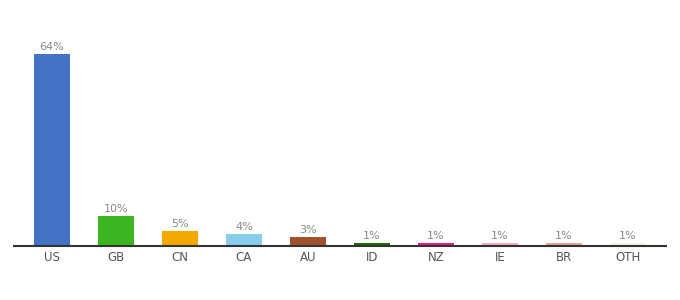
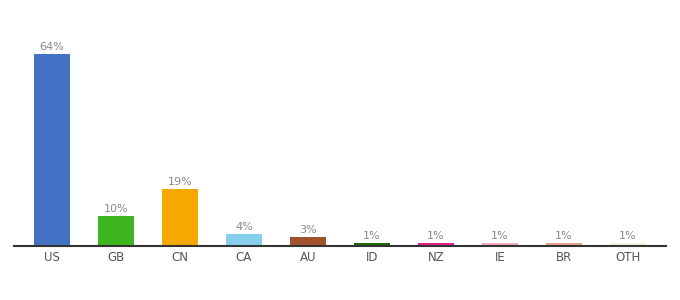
CN: 5% -> 19%
